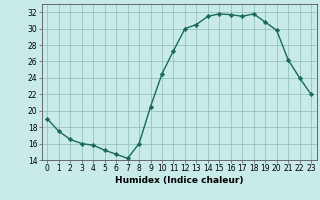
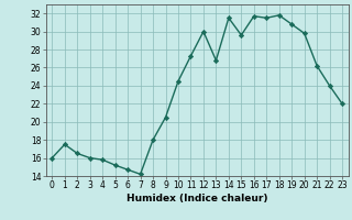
0: 19.0 -> 16.0
8: 16.0 -> 18.0
13: 30.5 -> 26.8
15: 31.8 -> 29.6
